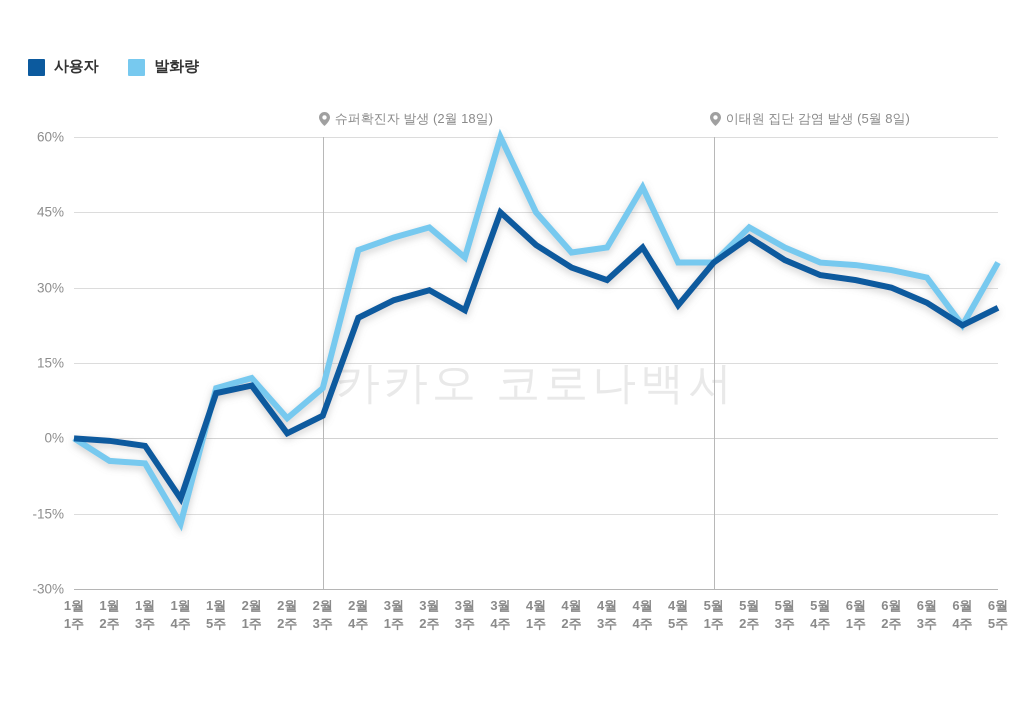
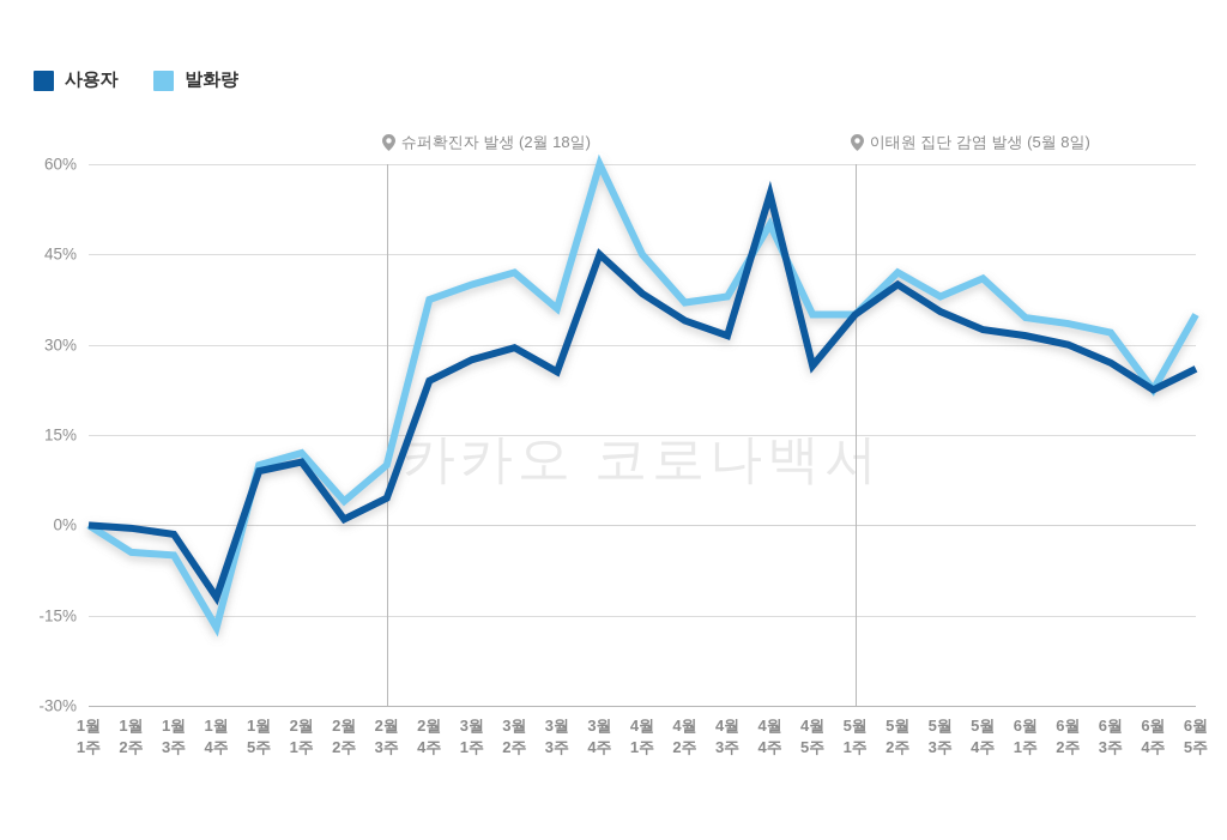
사용자/4월 4주: 38% -> 55%
발화량/5월 4주: 35% -> 41%
